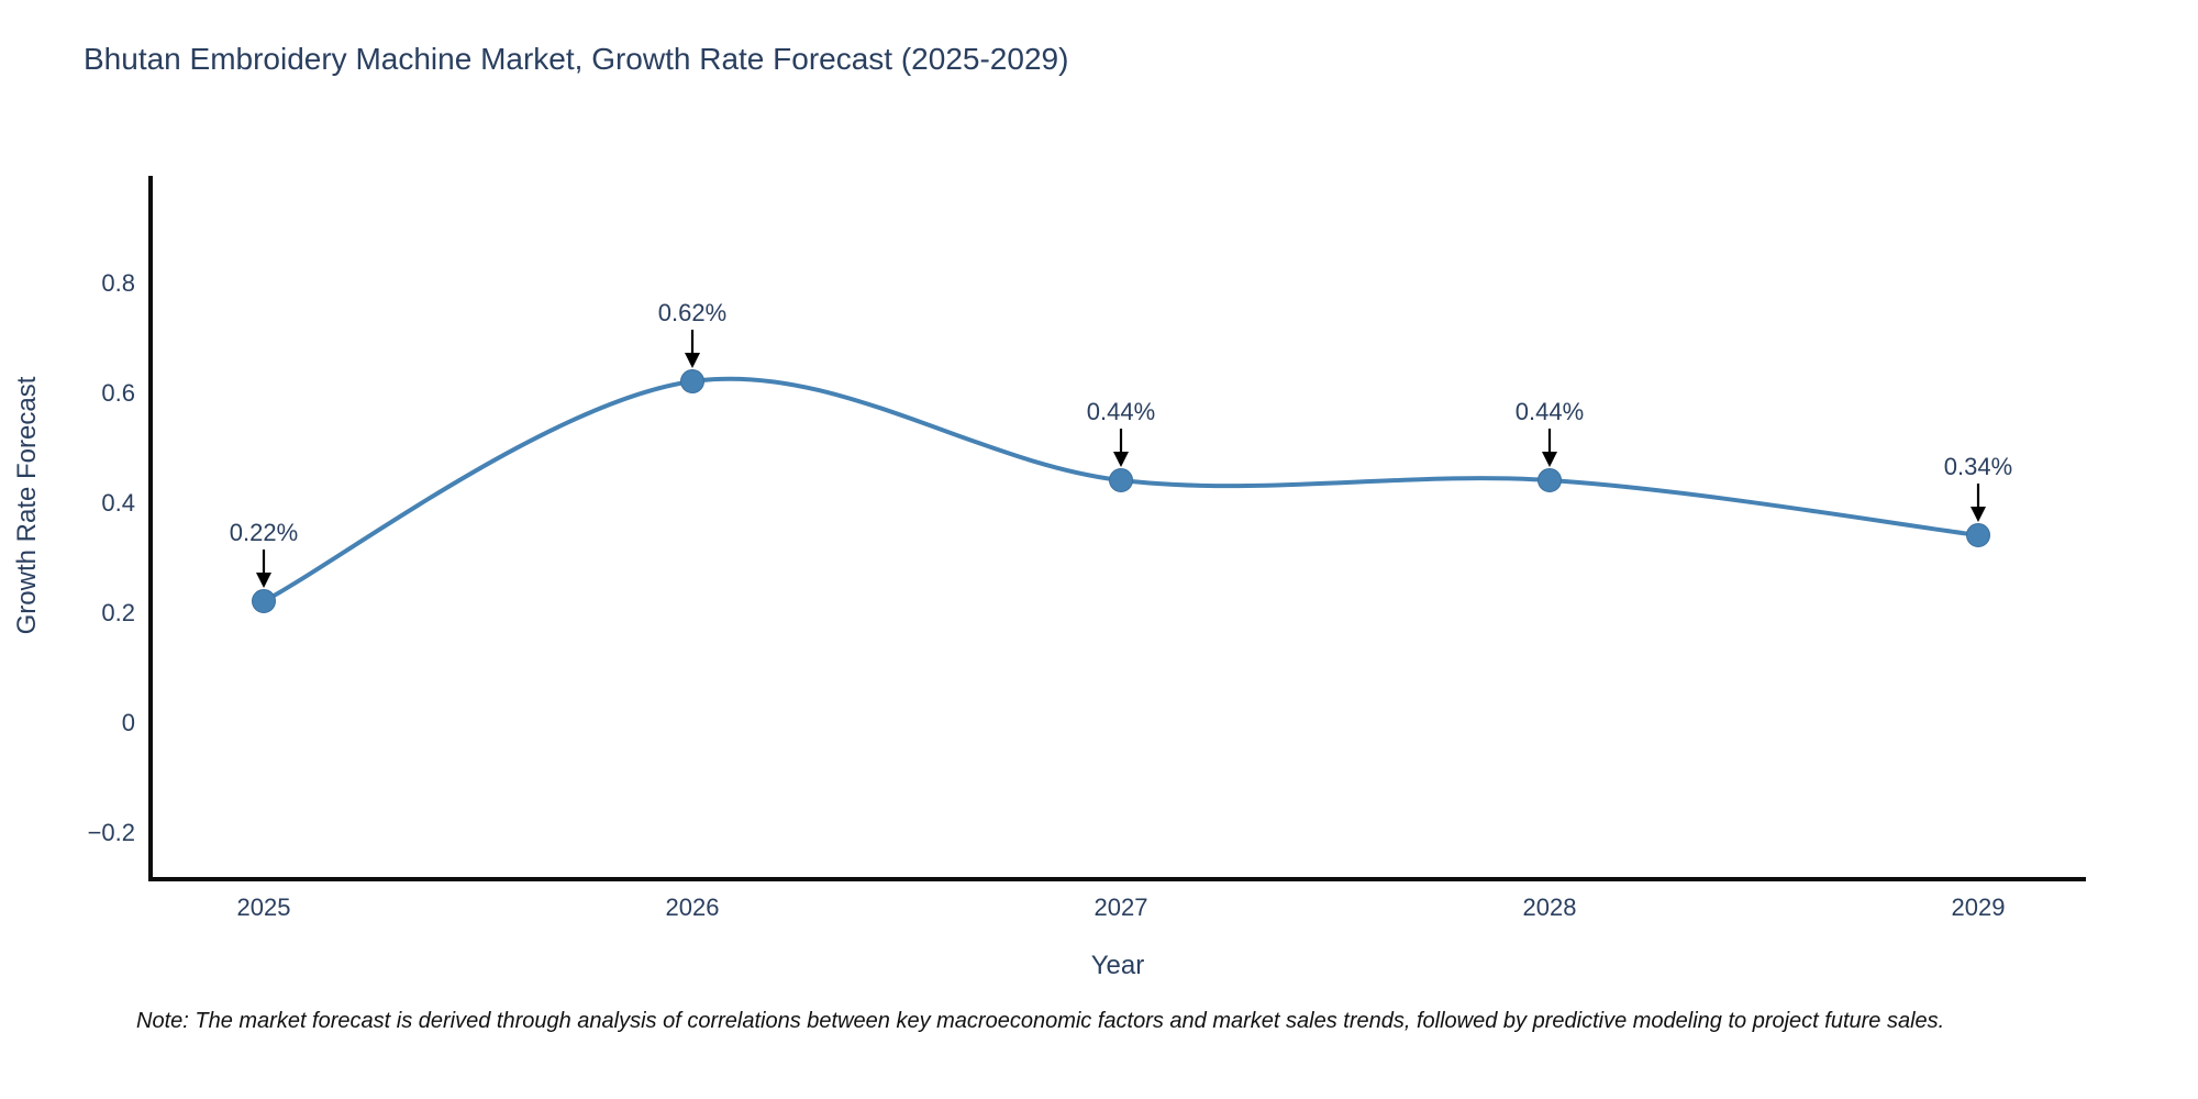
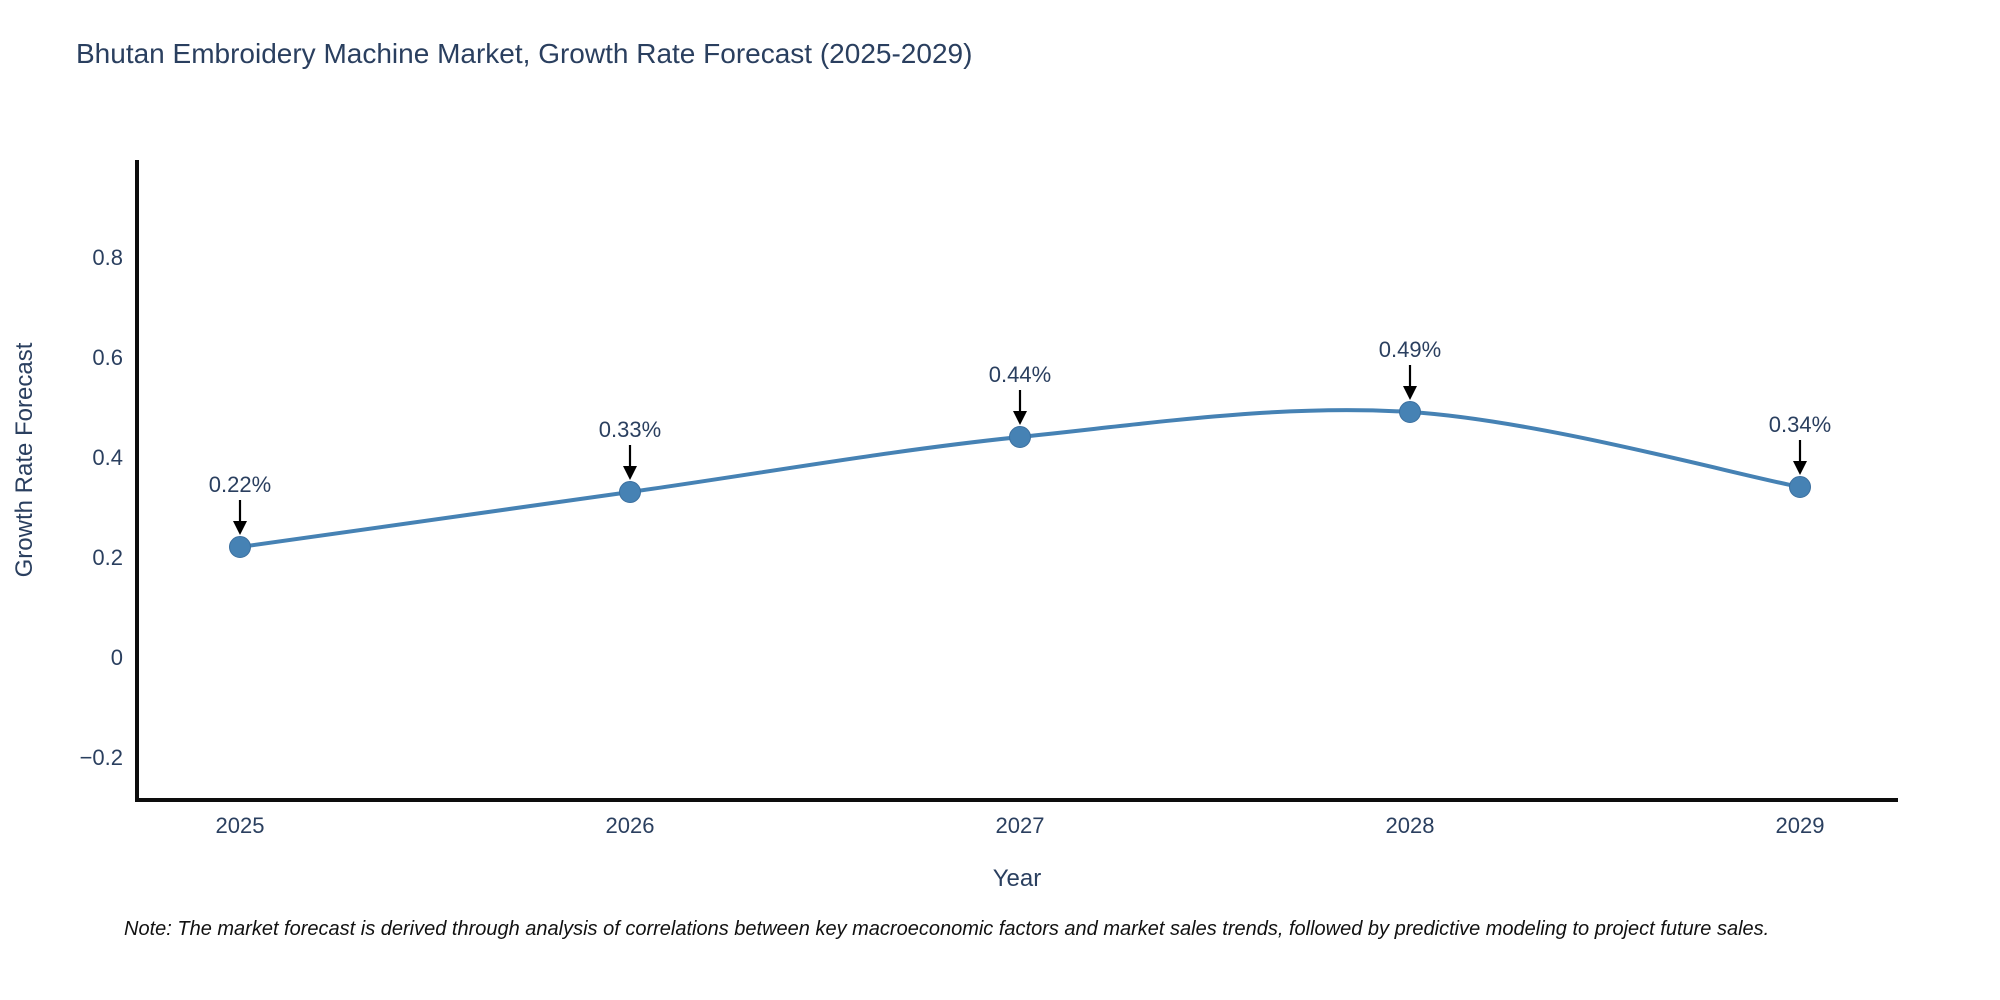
2026: 0.62% -> 0.33%
2028: 0.44% -> 0.49%
